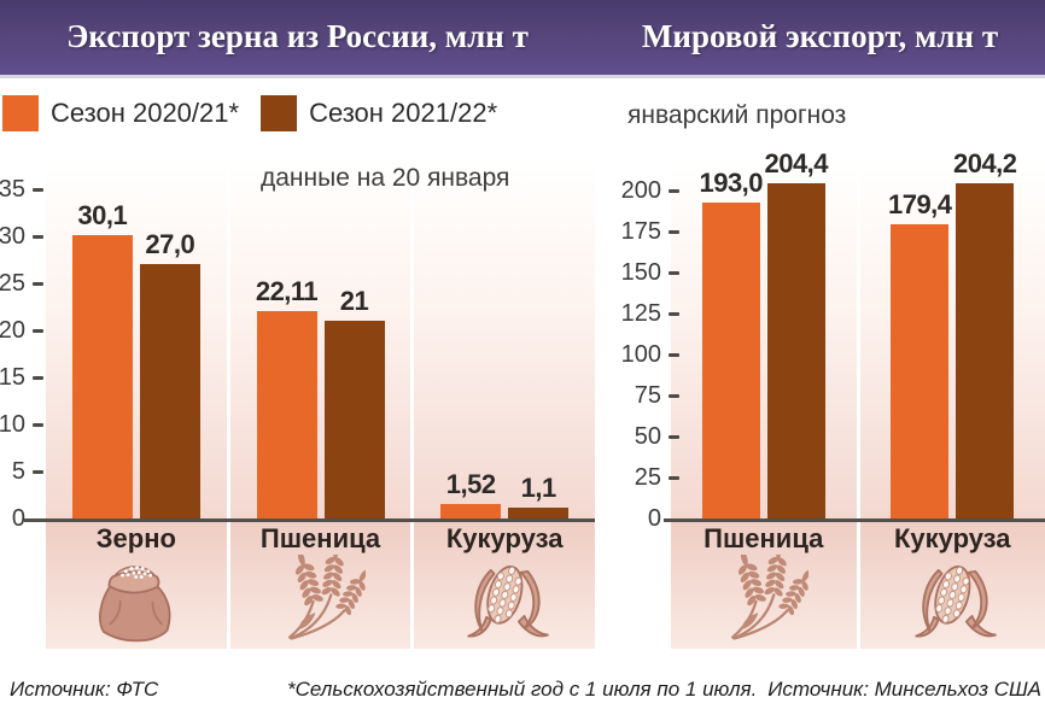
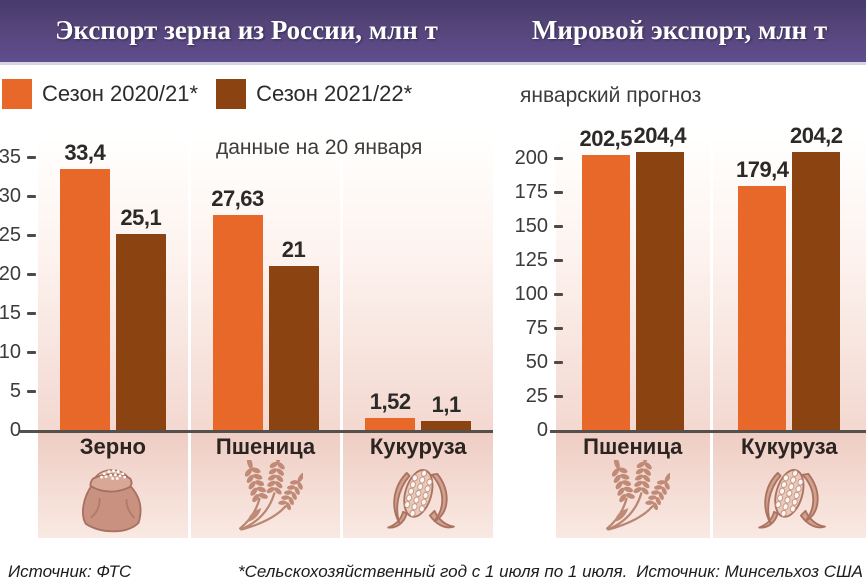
Экспорт зерна из России, млн т/Сезон 2020/21*/Зерно: 30,1 -> 33,4
Экспорт зерна из России, млн т/Сезон 2021/22*/Зерно: 27,0 -> 25,1
Экспорт зерна из России, млн т/Сезон 2020/21*/Пшеница: 22,11 -> 27,63
Мировой экспорт, млн т/Сезон 2020/21*/Пшеница: 193,0 -> 202,5
